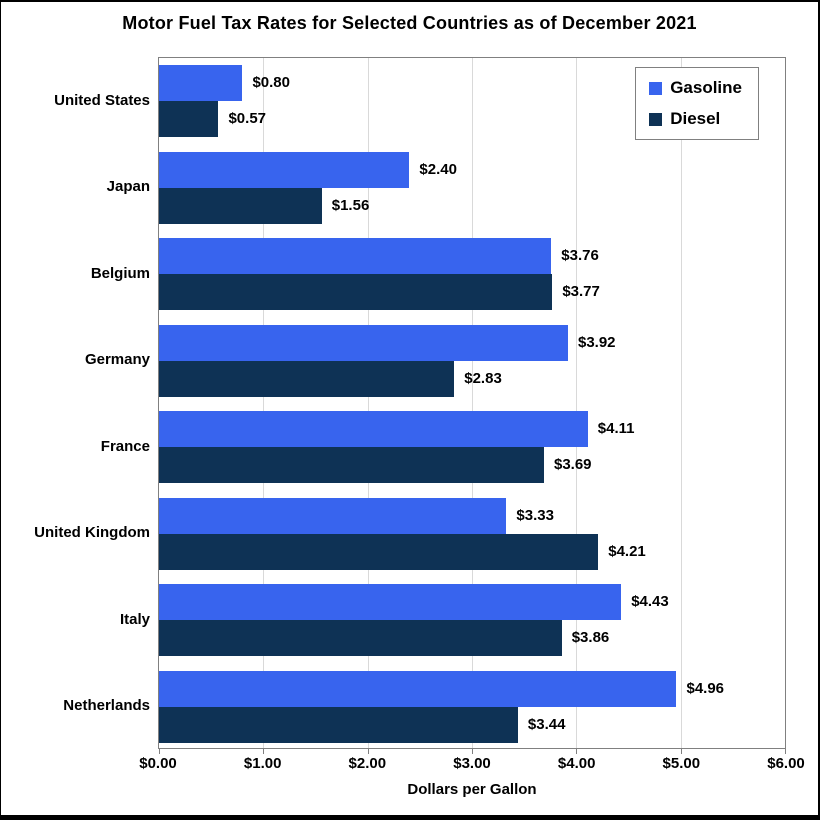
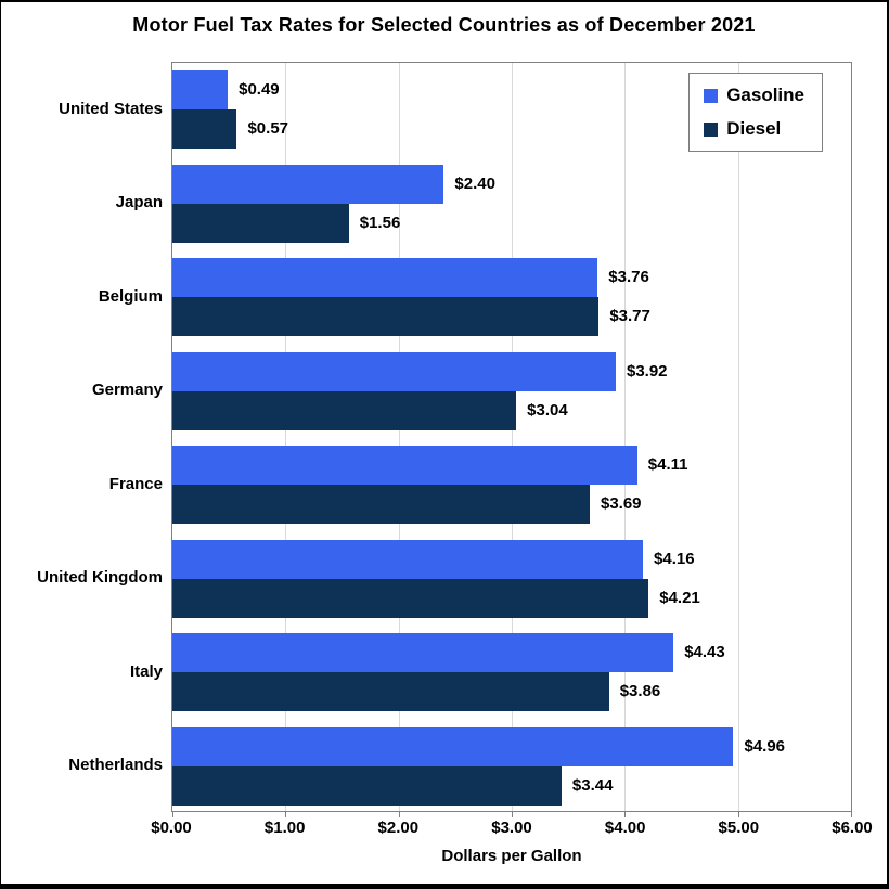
Gasoline/United States: $0.80 -> $0.49
Diesel/Germany: $2.83 -> $3.04
Gasoline/United Kingdom: $3.33 -> $4.16
